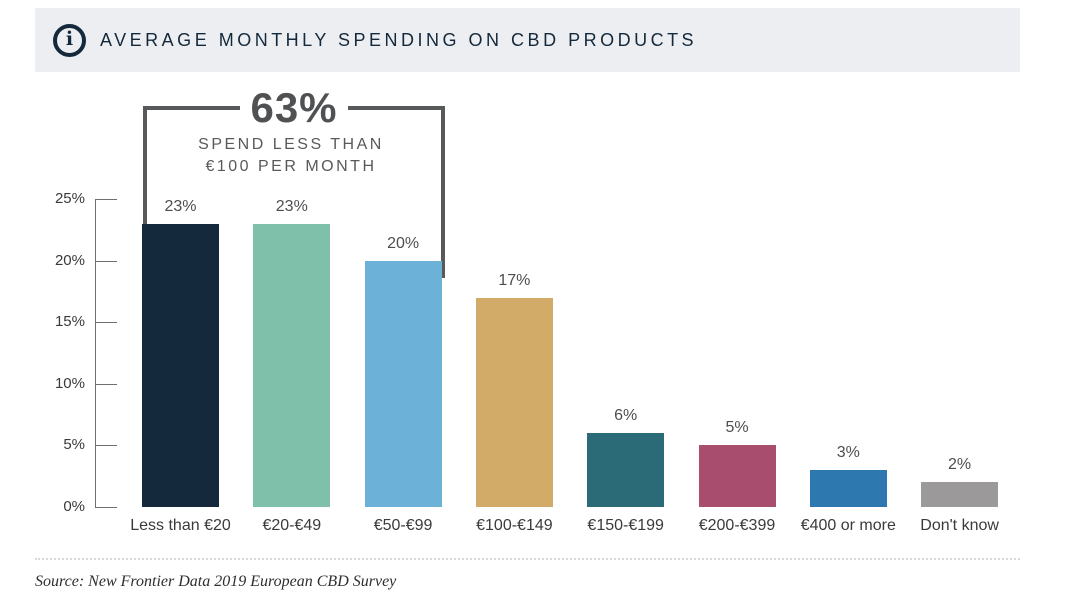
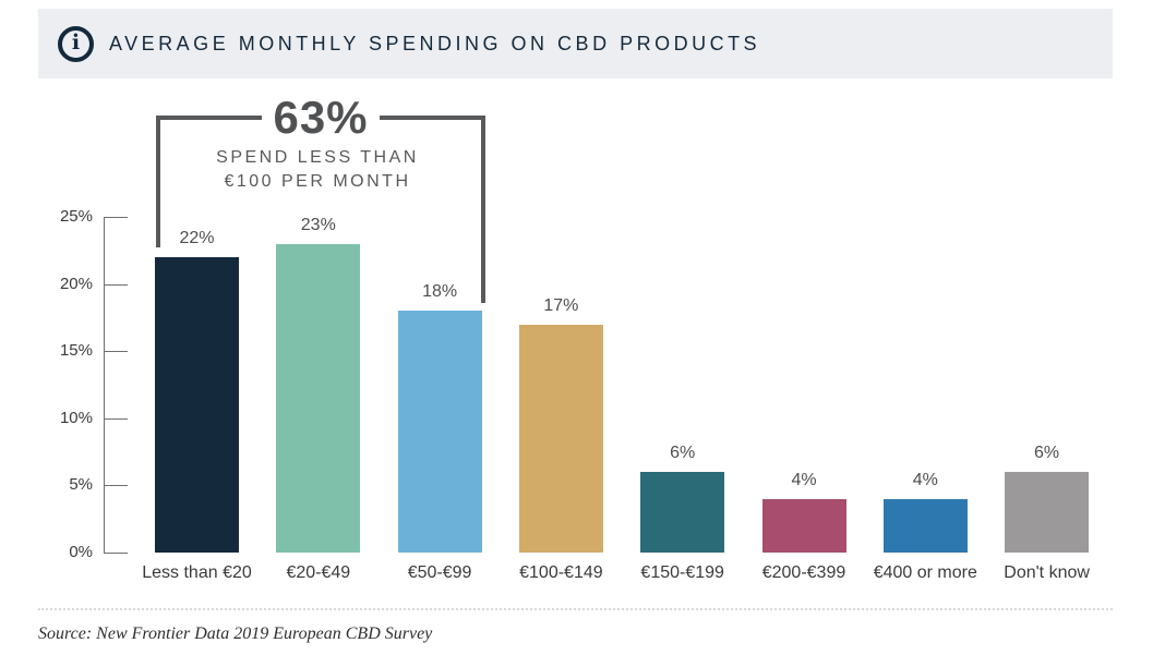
Less than €20: 23% -> 22%
€50-€99: 20% -> 18%
€200-€399: 5% -> 4%
€400 or more: 3% -> 4%
Don't know: 2% -> 6%
